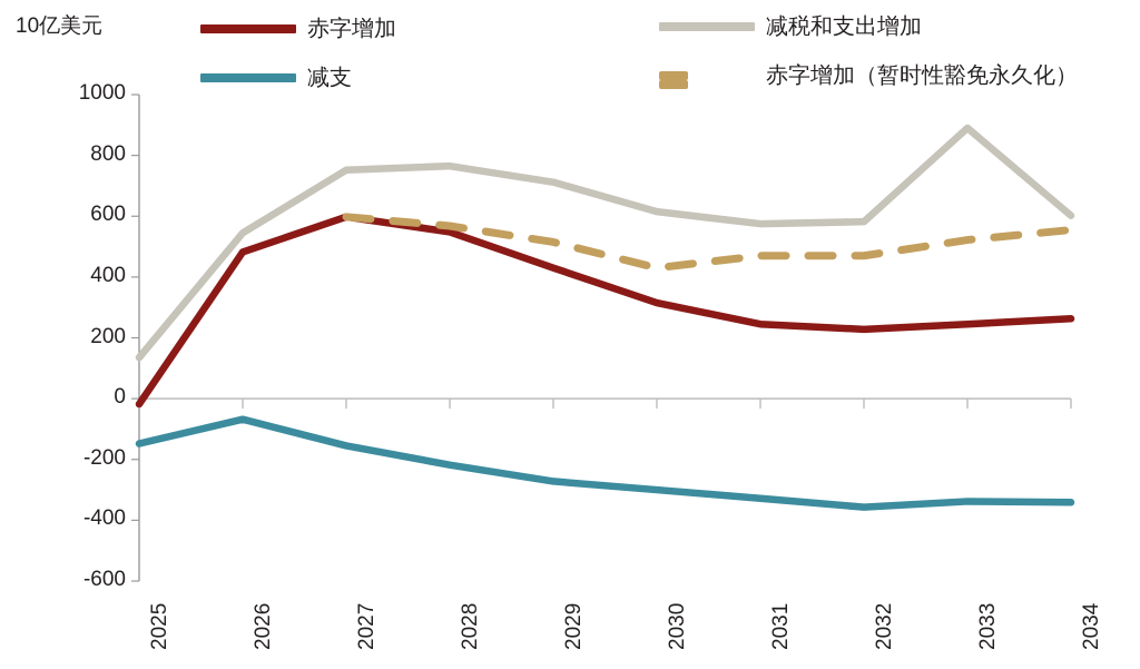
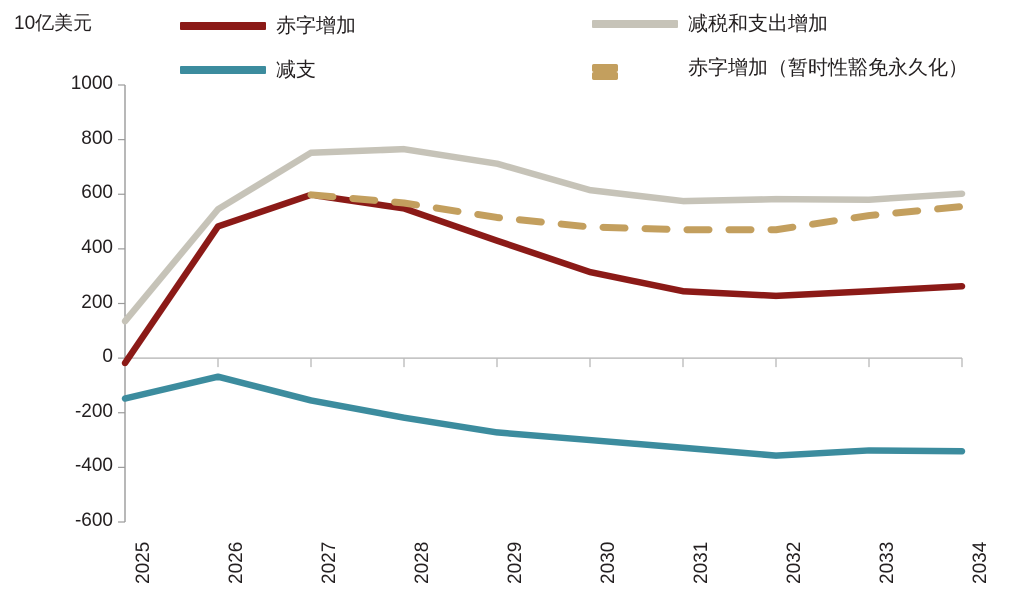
赤字增加（暂时性豁免永久化）/2030: 430 -> 480
减税和支出增加/2033: 890 -> 580
